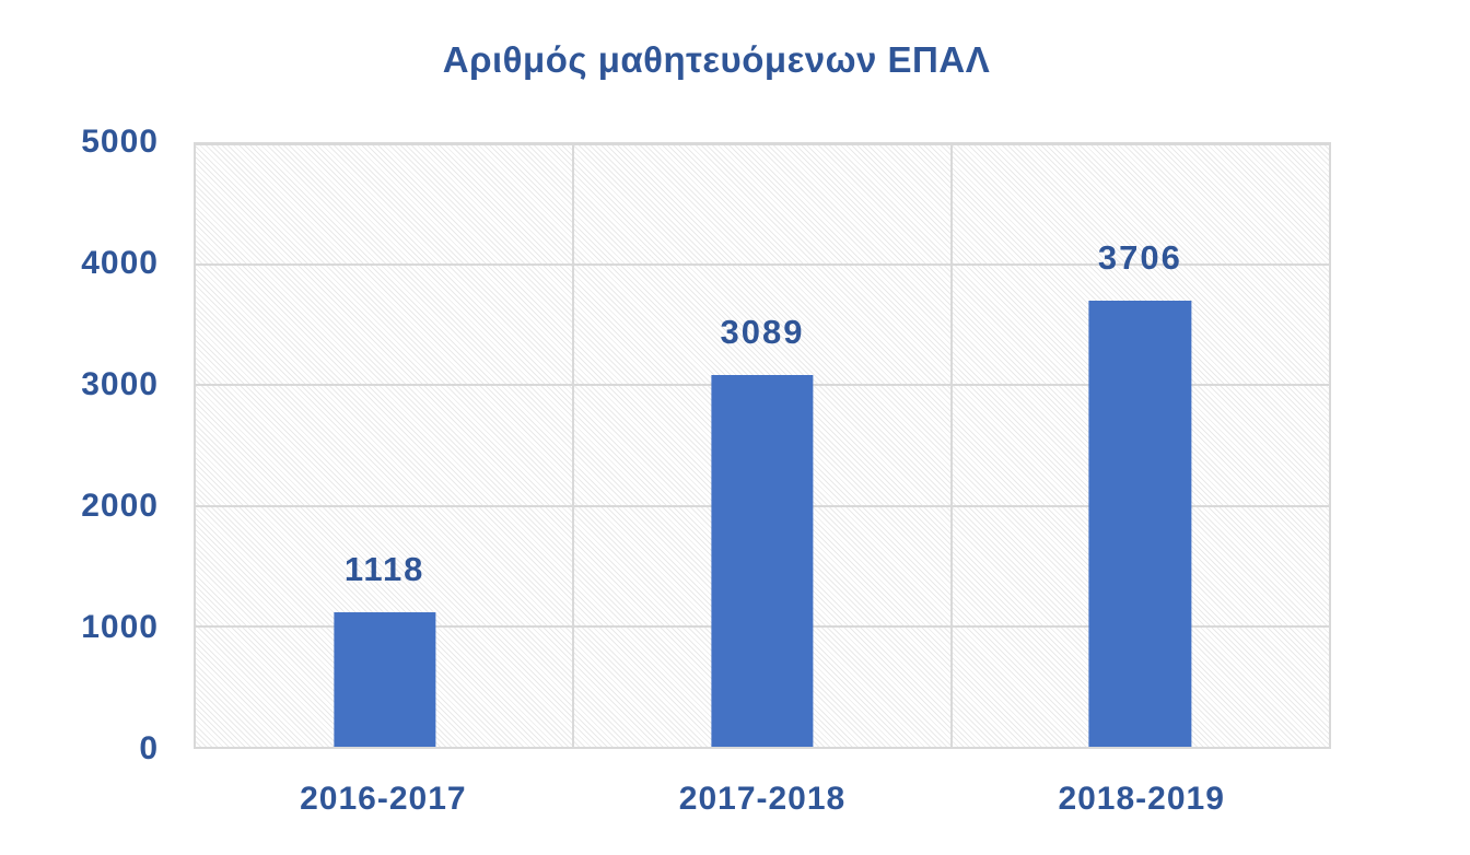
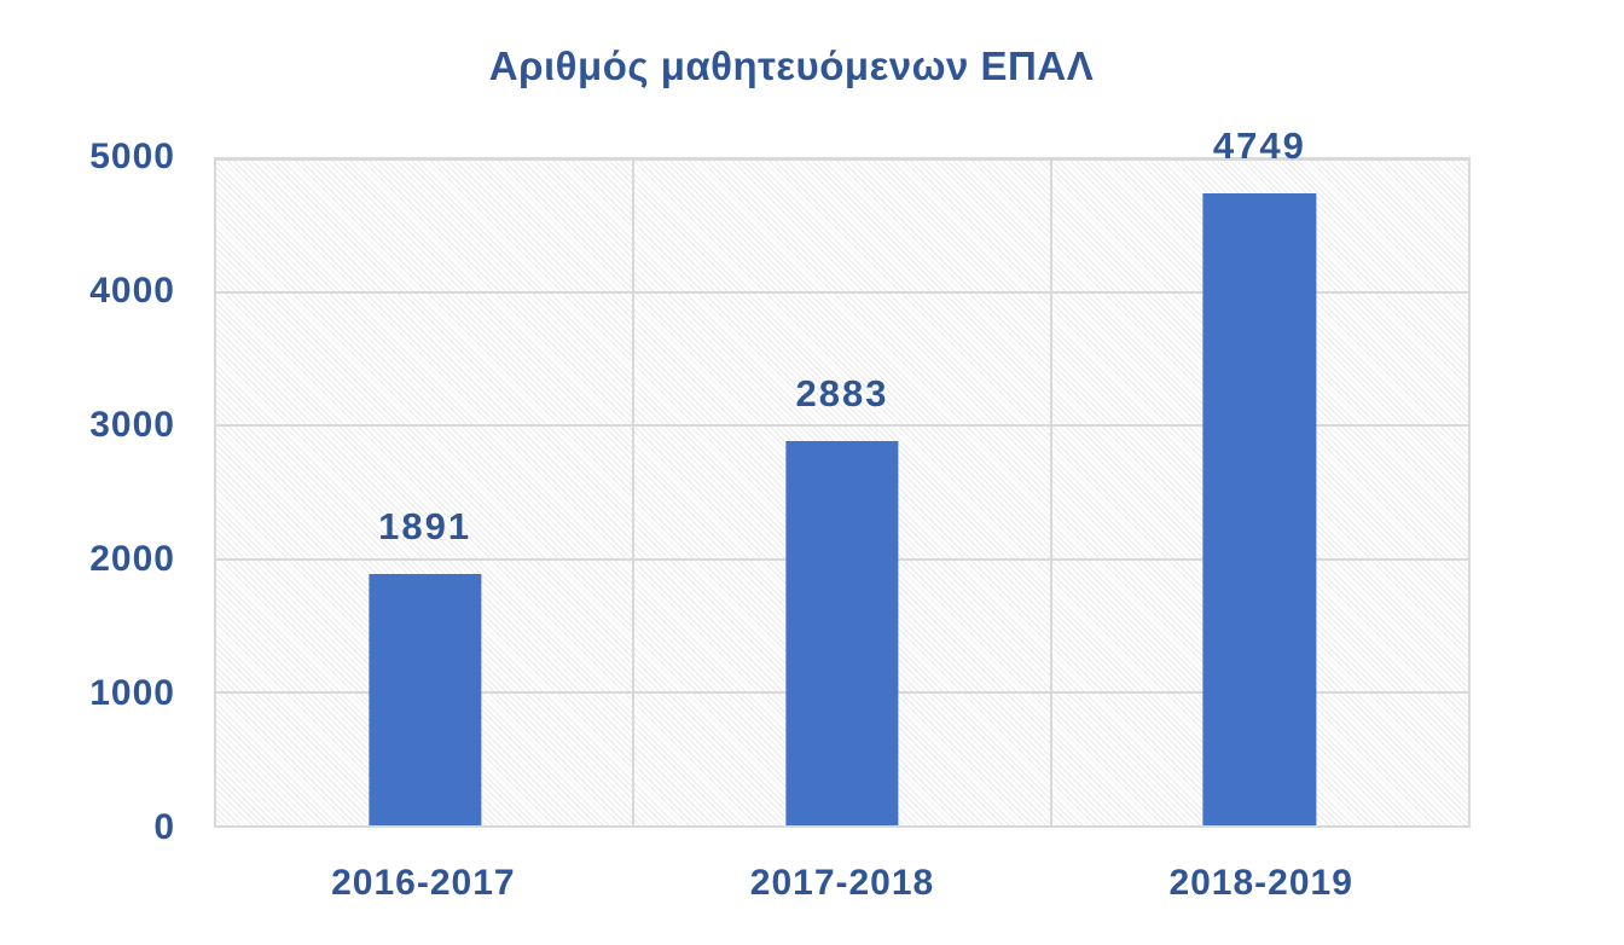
2016-2017: 1118 -> 1891
2017-2018: 3089 -> 2883
2018-2019: 3706 -> 4749
